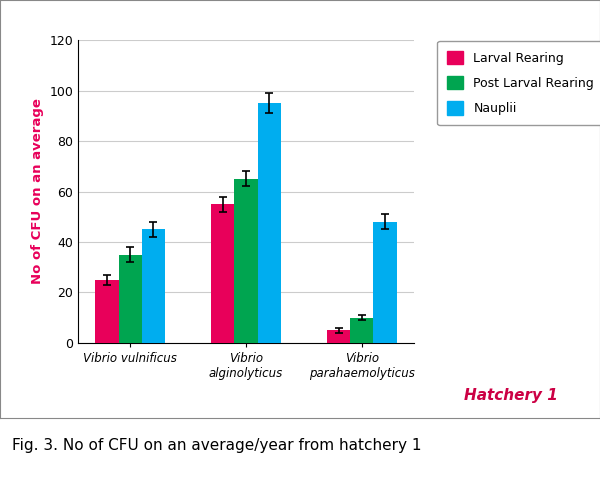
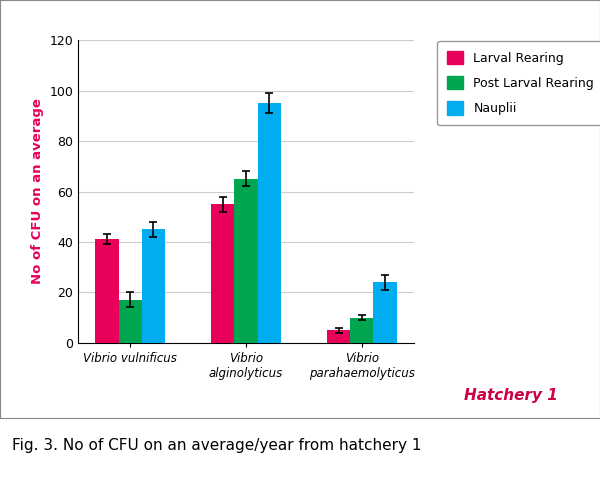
Larval Rearing/Vibrio vulnificus: 25 -> 41
Post Larval Rearing/Vibrio vulnificus: 35 -> 17
Nauplii/Vibrio parahaemolyticus: 48 -> 24
